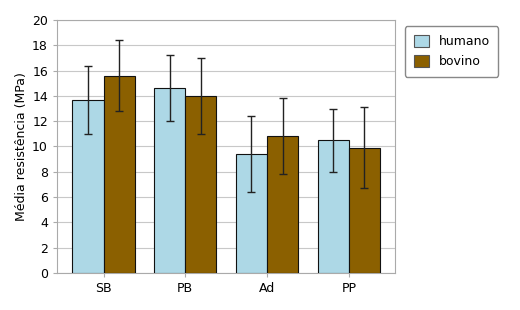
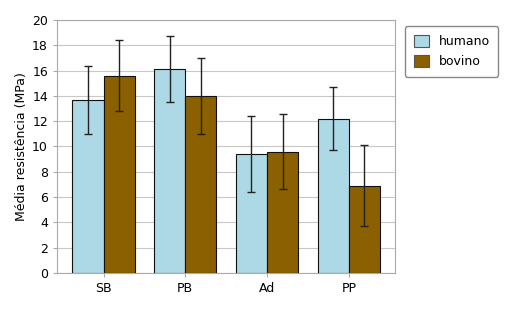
humano/PB: 14.6 -> 16.1
bovino/Ad: 10.8 -> 9.6
humano/PP: 10.5 -> 12.2
bovino/PP: 9.9 -> 6.9
